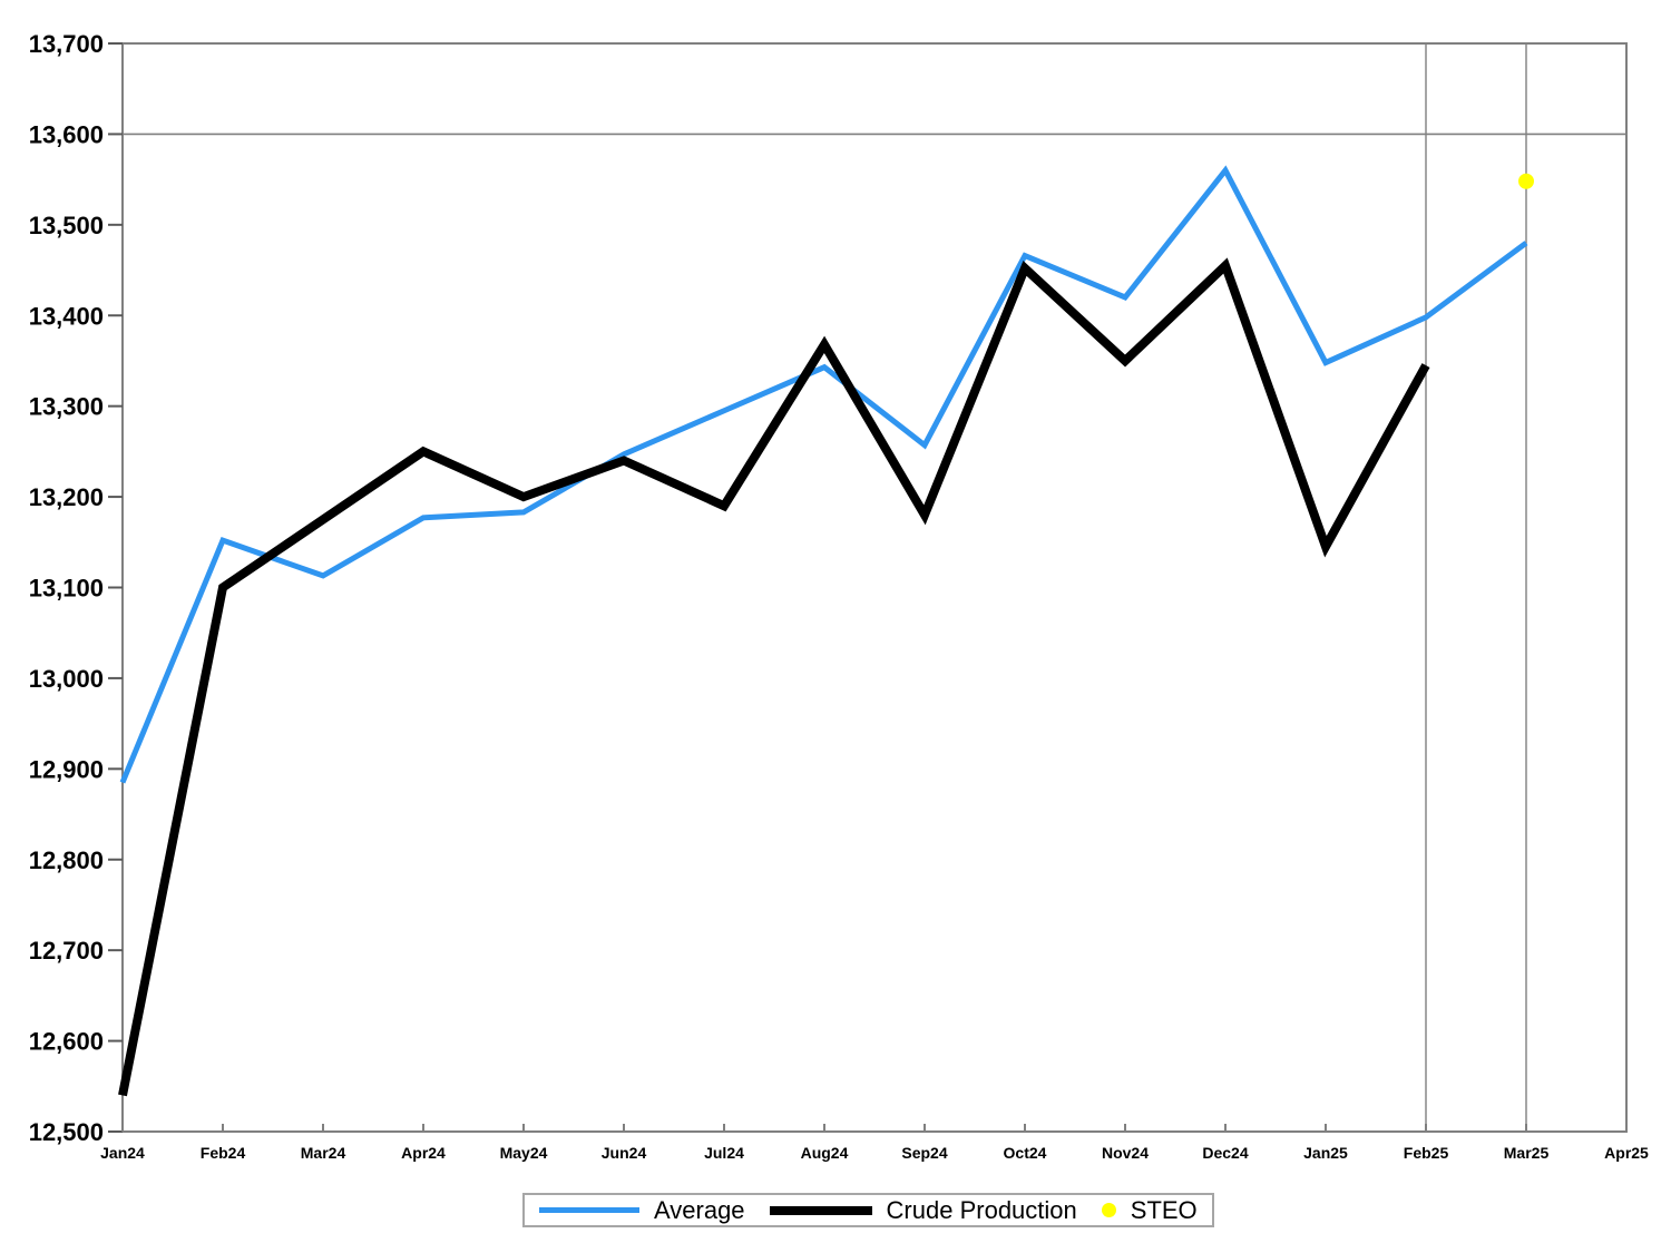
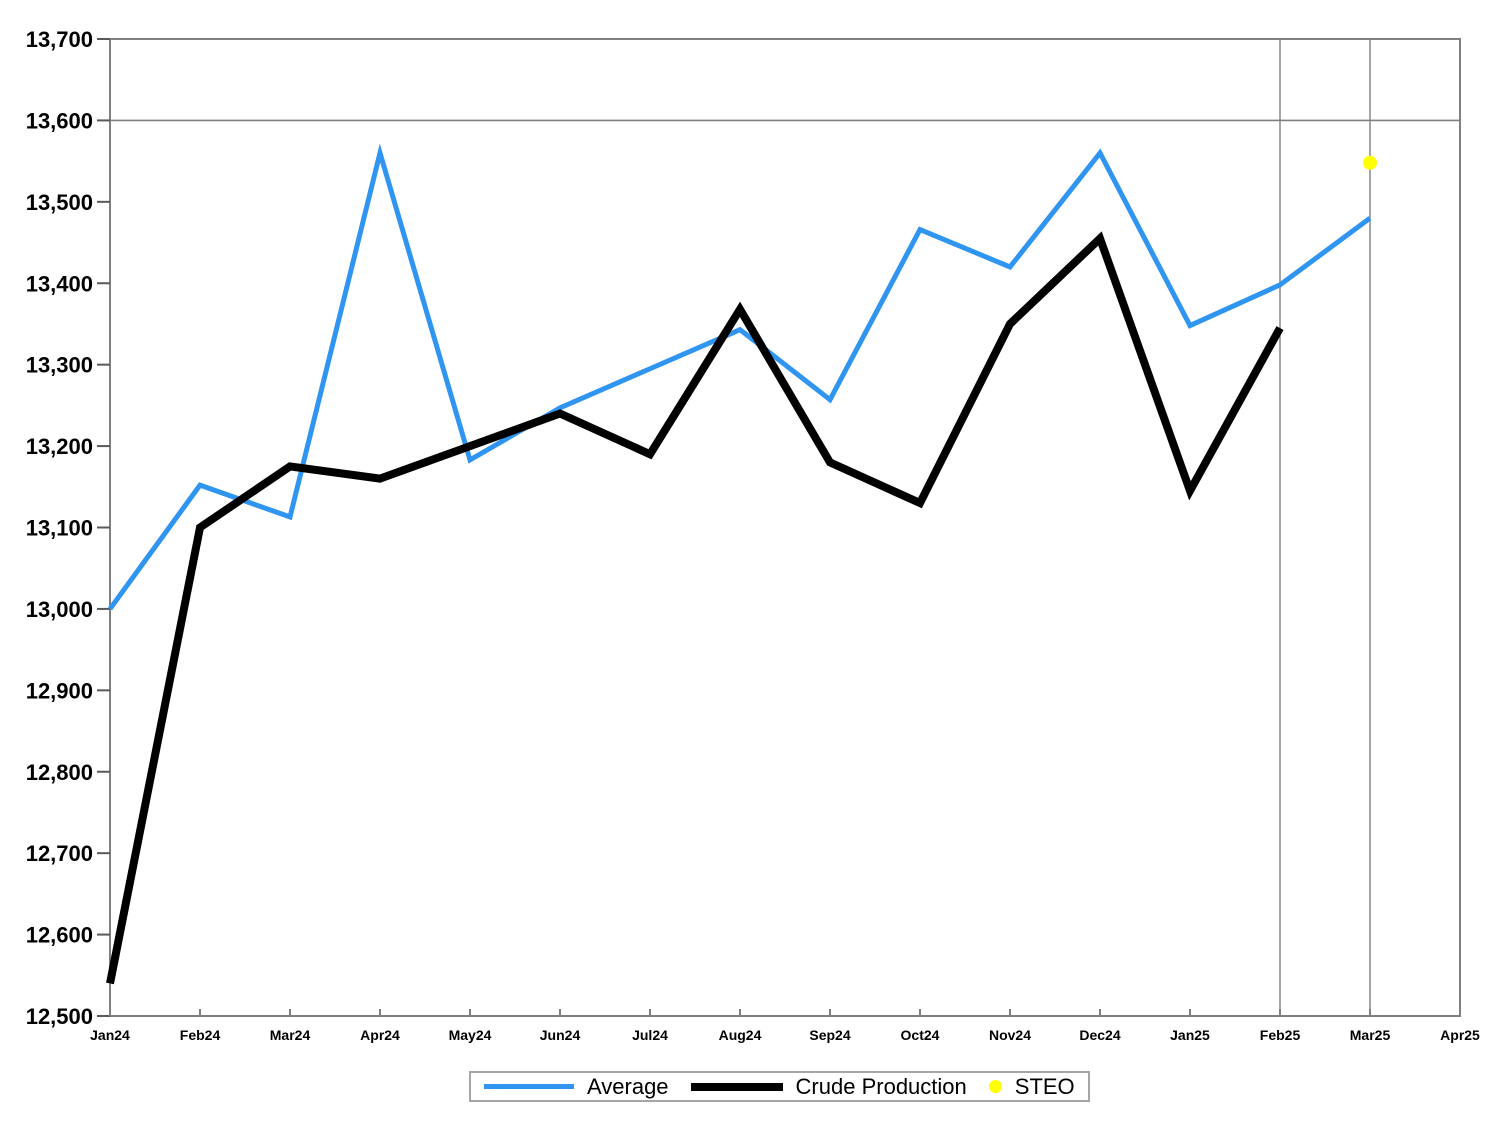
Average/Jan24: 12880 -> 13000
Average/Apr24: 13180 -> 13560
Crude Production/Apr24: 13250 -> 13160
Crude Production/Oct24: 13450 -> 13130
